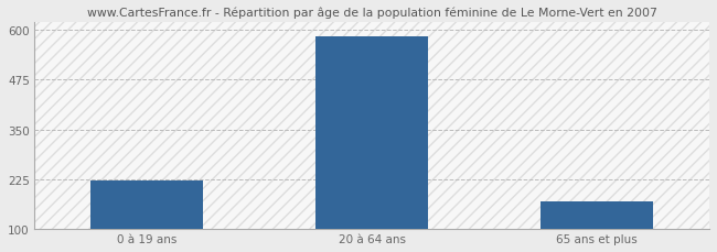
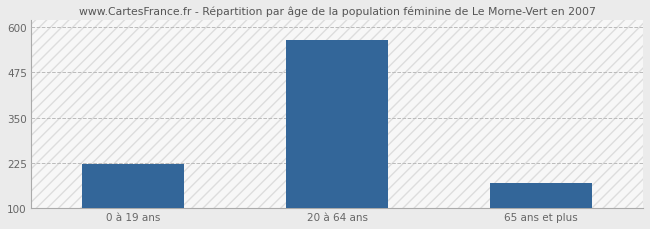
20 à 64 ans: 585 -> 565
